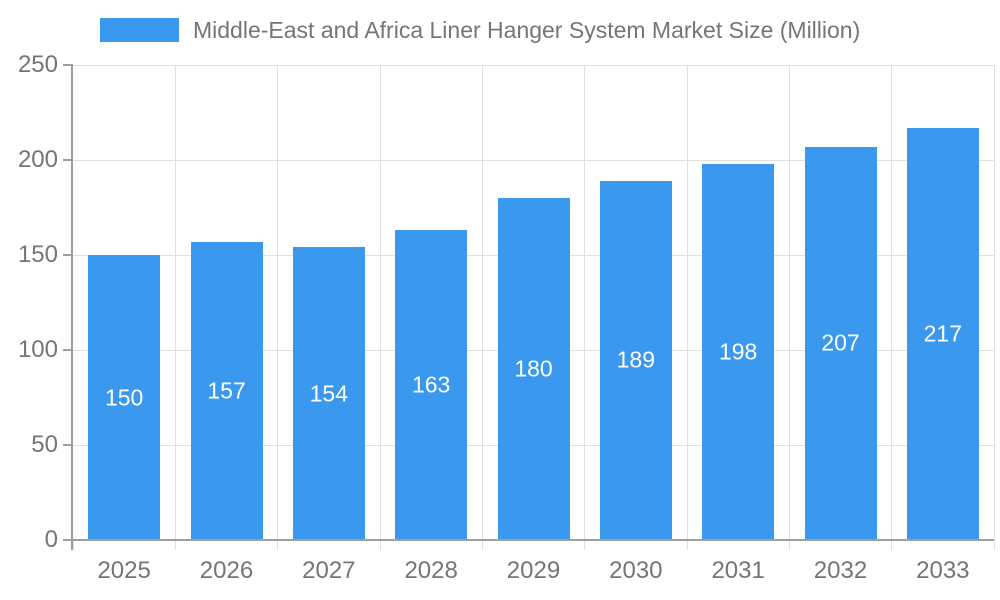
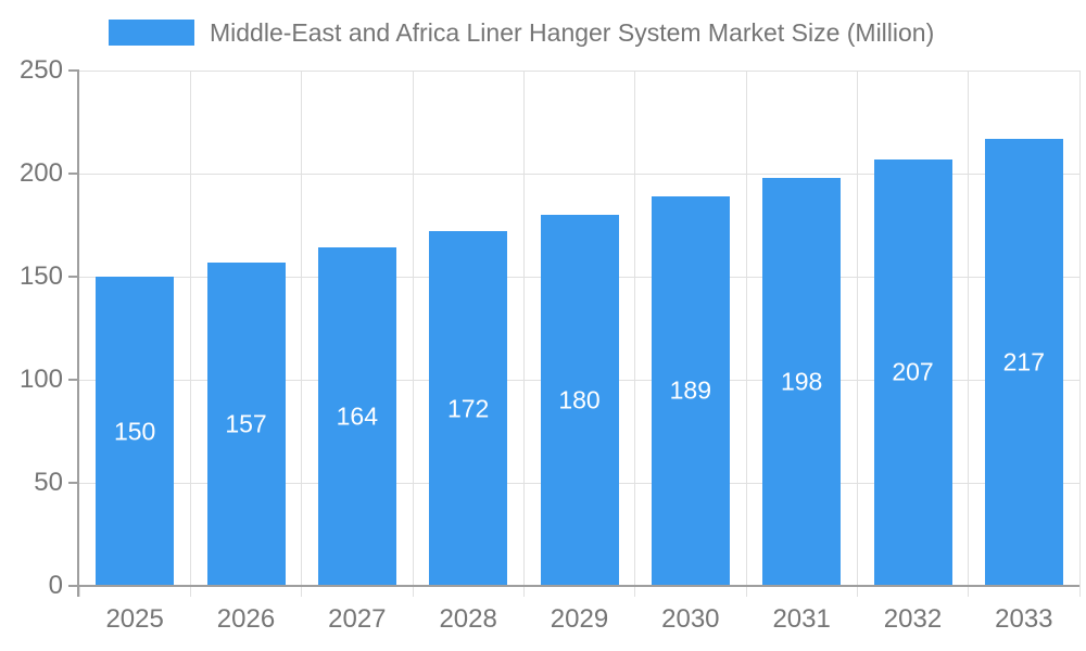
2027: 154 -> 164
2028: 163 -> 172
